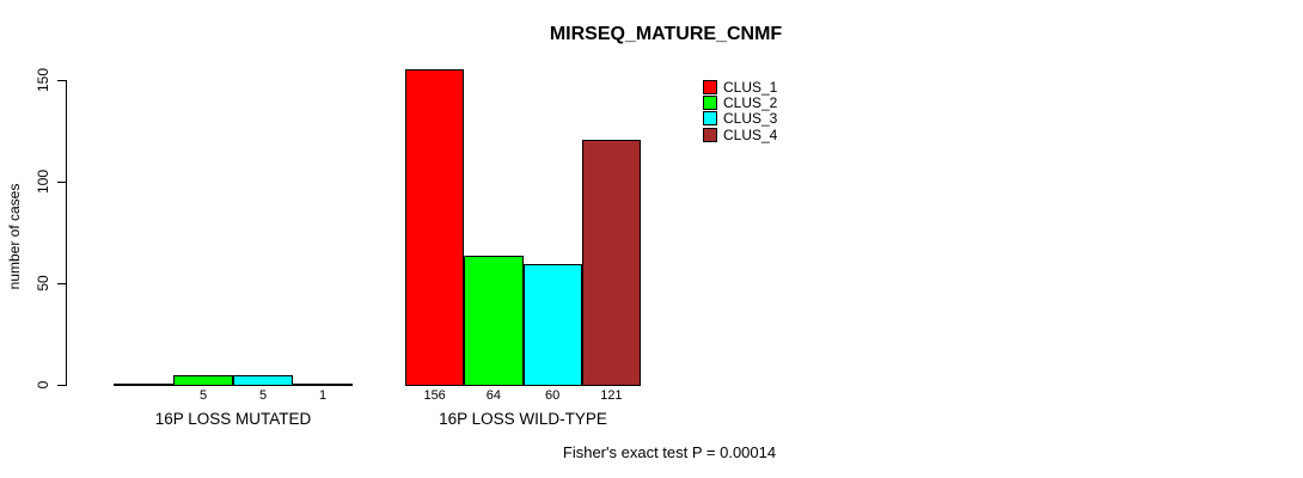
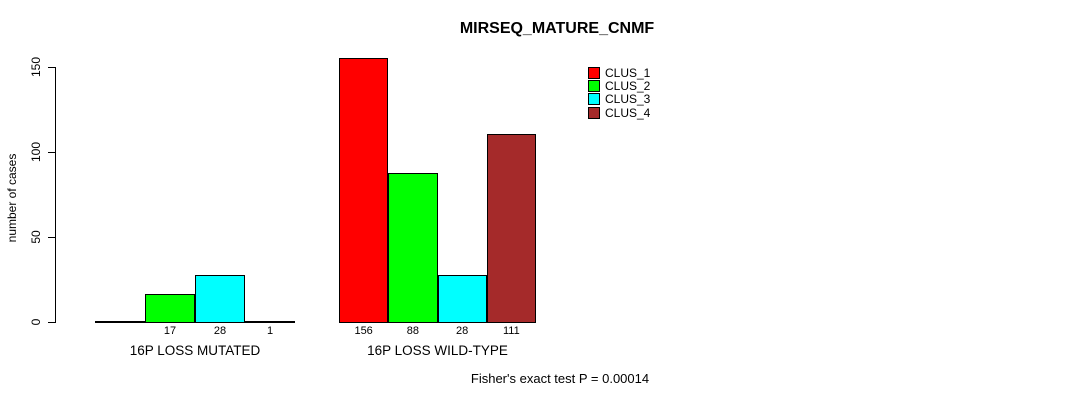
CLUS_2/16P LOSS MUTATED: 5 -> 17
CLUS_3/16P LOSS MUTATED: 5 -> 28
CLUS_2/16P LOSS WILD-TYPE: 64 -> 88
CLUS_3/16P LOSS WILD-TYPE: 60 -> 28
CLUS_4/16P LOSS WILD-TYPE: 121 -> 111
